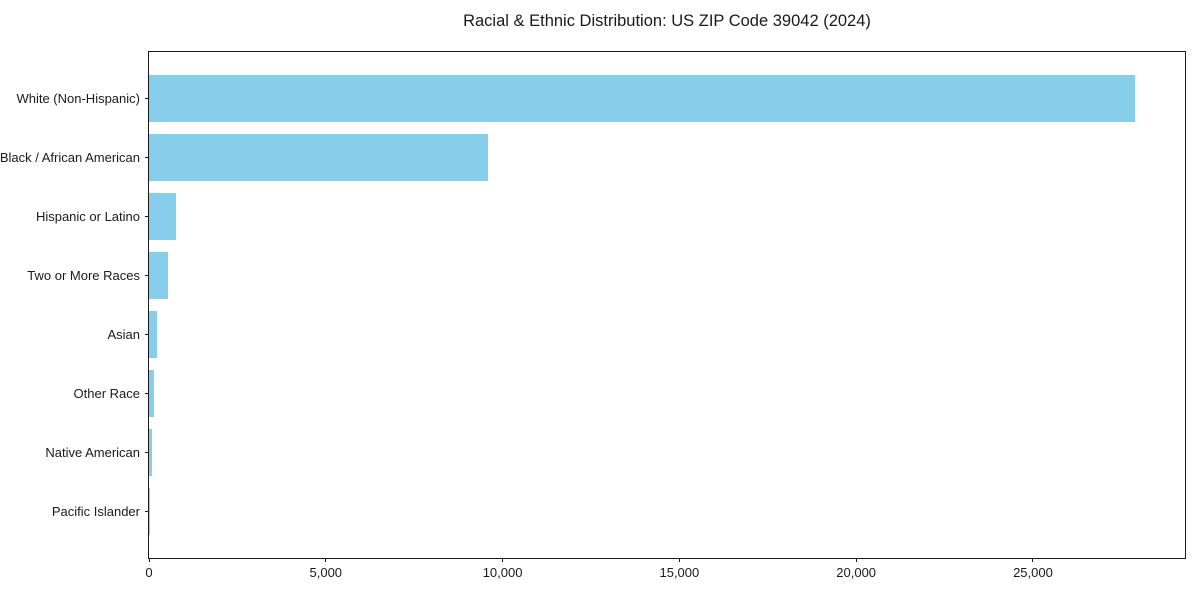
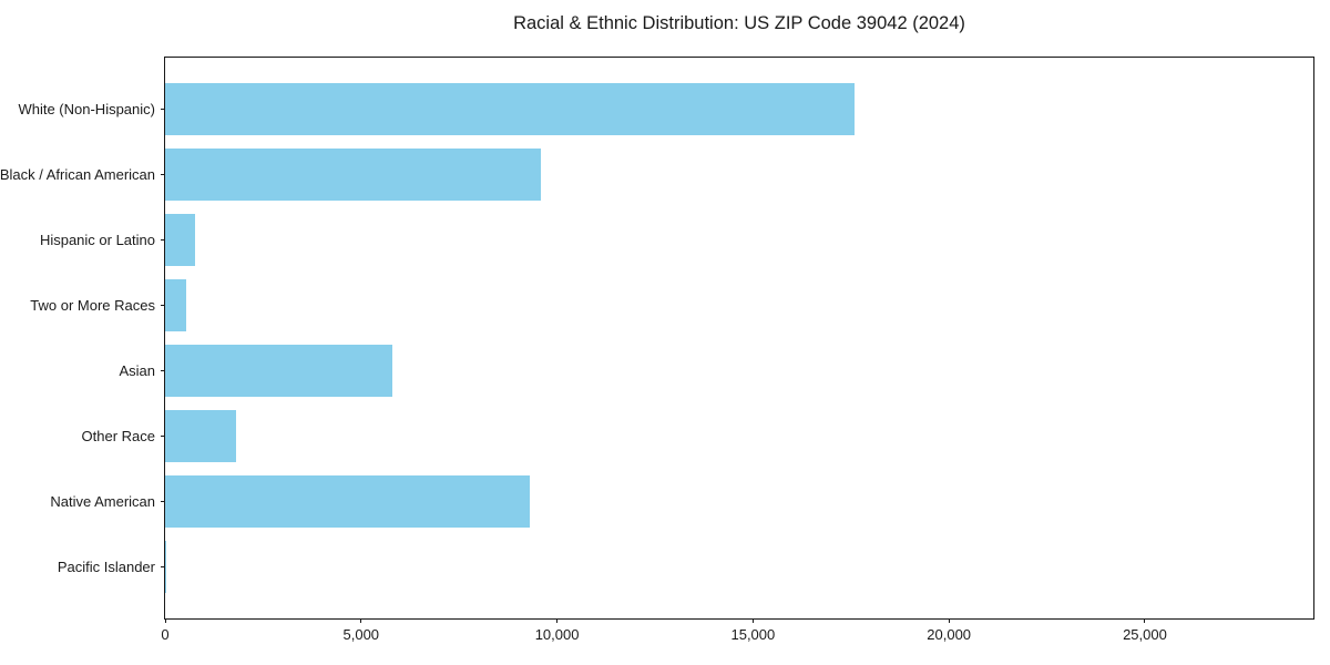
White (Non-Hispanic): 27900 -> 17600
Asian: 200 -> 5800
Other Race: 200 -> 1800
Native American: 100 -> 9300
